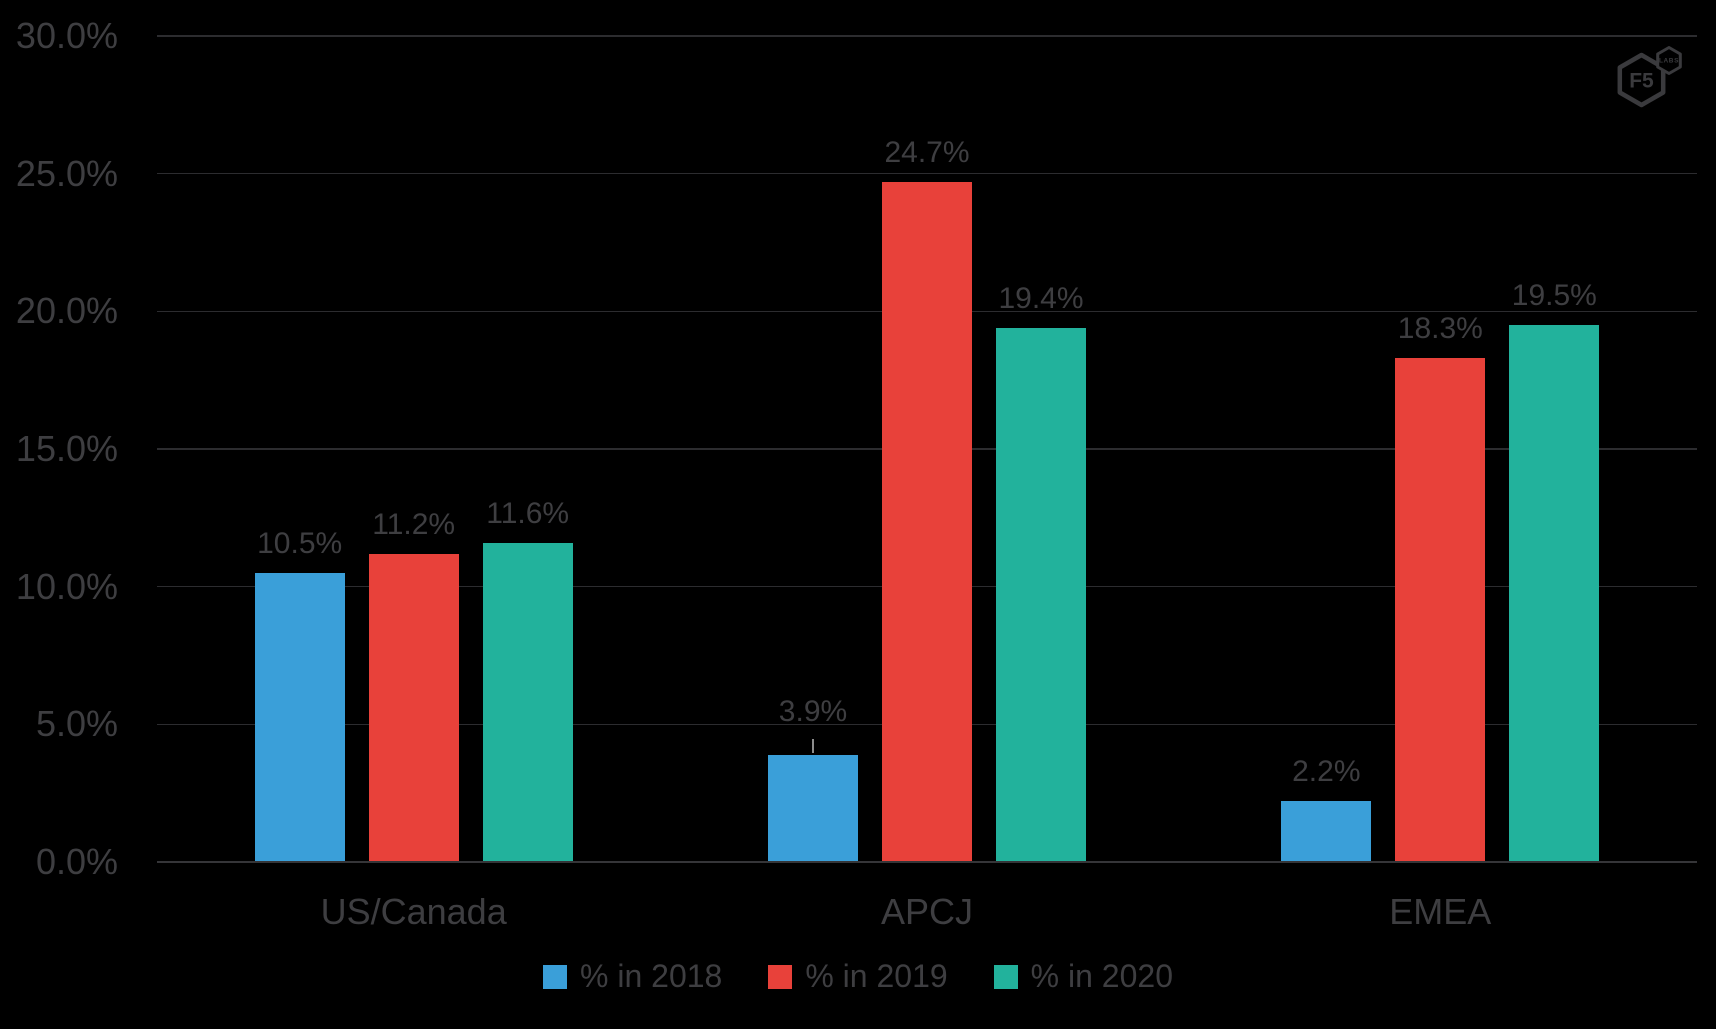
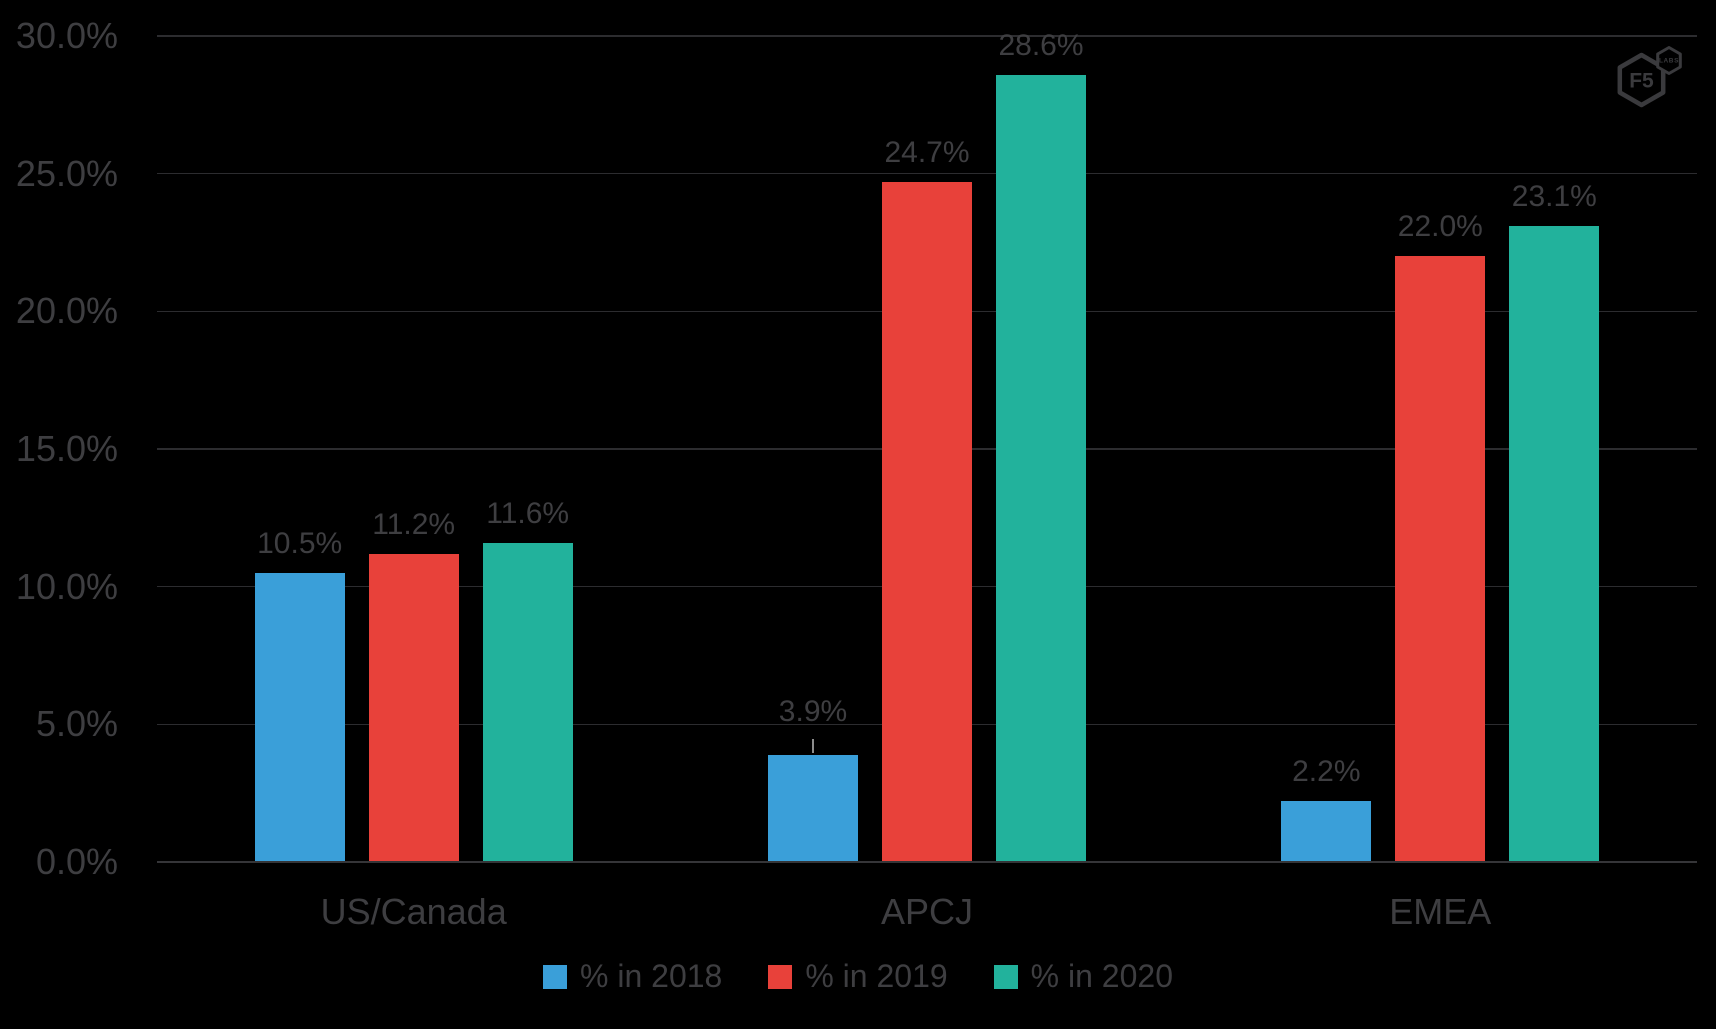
% in 2020/APCJ: 19.4% -> 28.6%
% in 2019/EMEA: 18.3% -> 22.0%
% in 2020/EMEA: 19.5% -> 23.1%
